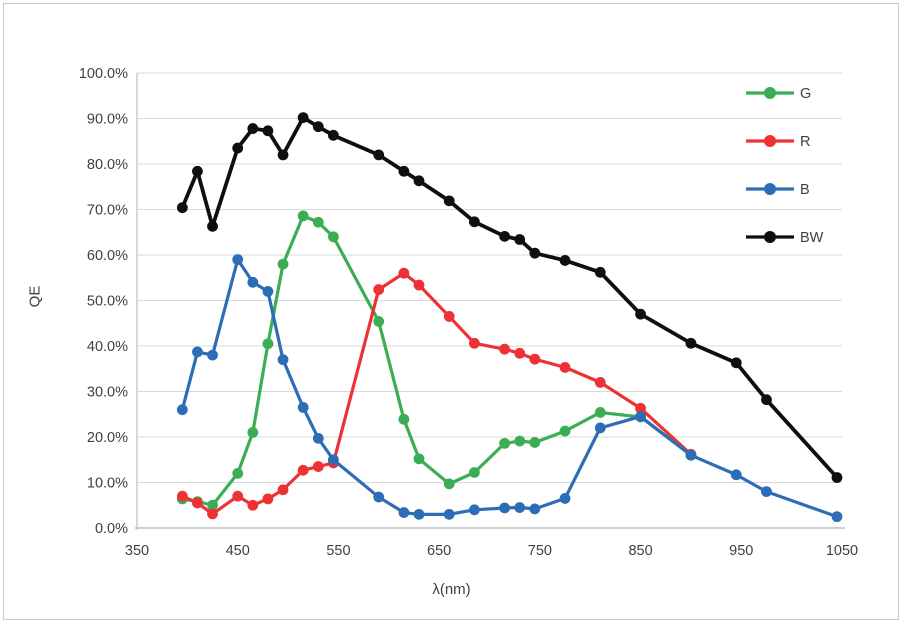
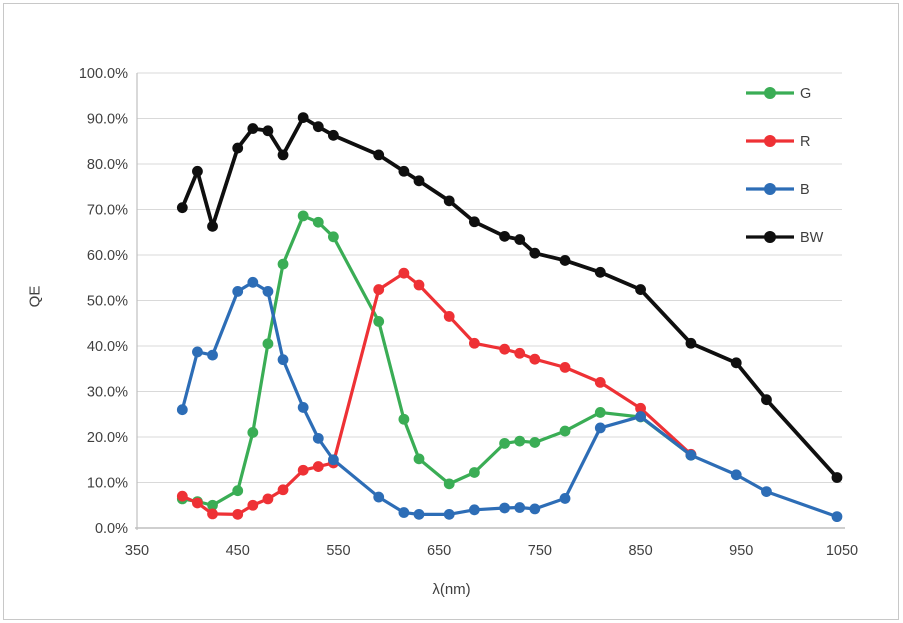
G/450: 12% -> 8%
R/450: 7% -> 3%
B/450: 59% -> 52%
BW/850: 47% -> 52%
